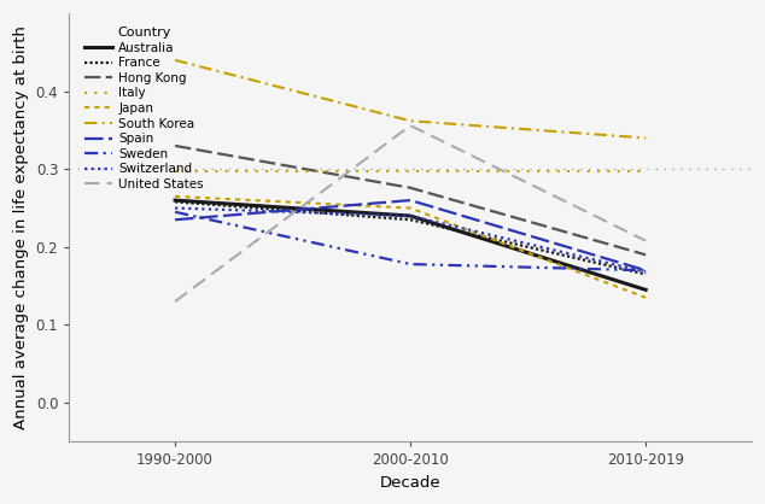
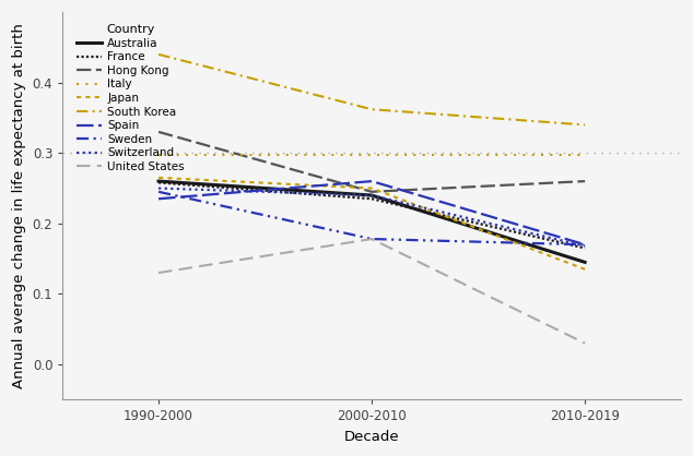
Hong Kong/2000-2010: 0.276 -> 0.245
United States/2000-2010: 0.356 -> 0.178
Hong Kong/2010-2019: 0.190 -> 0.260
United States/2010-2019: 0.208 -> 0.030
